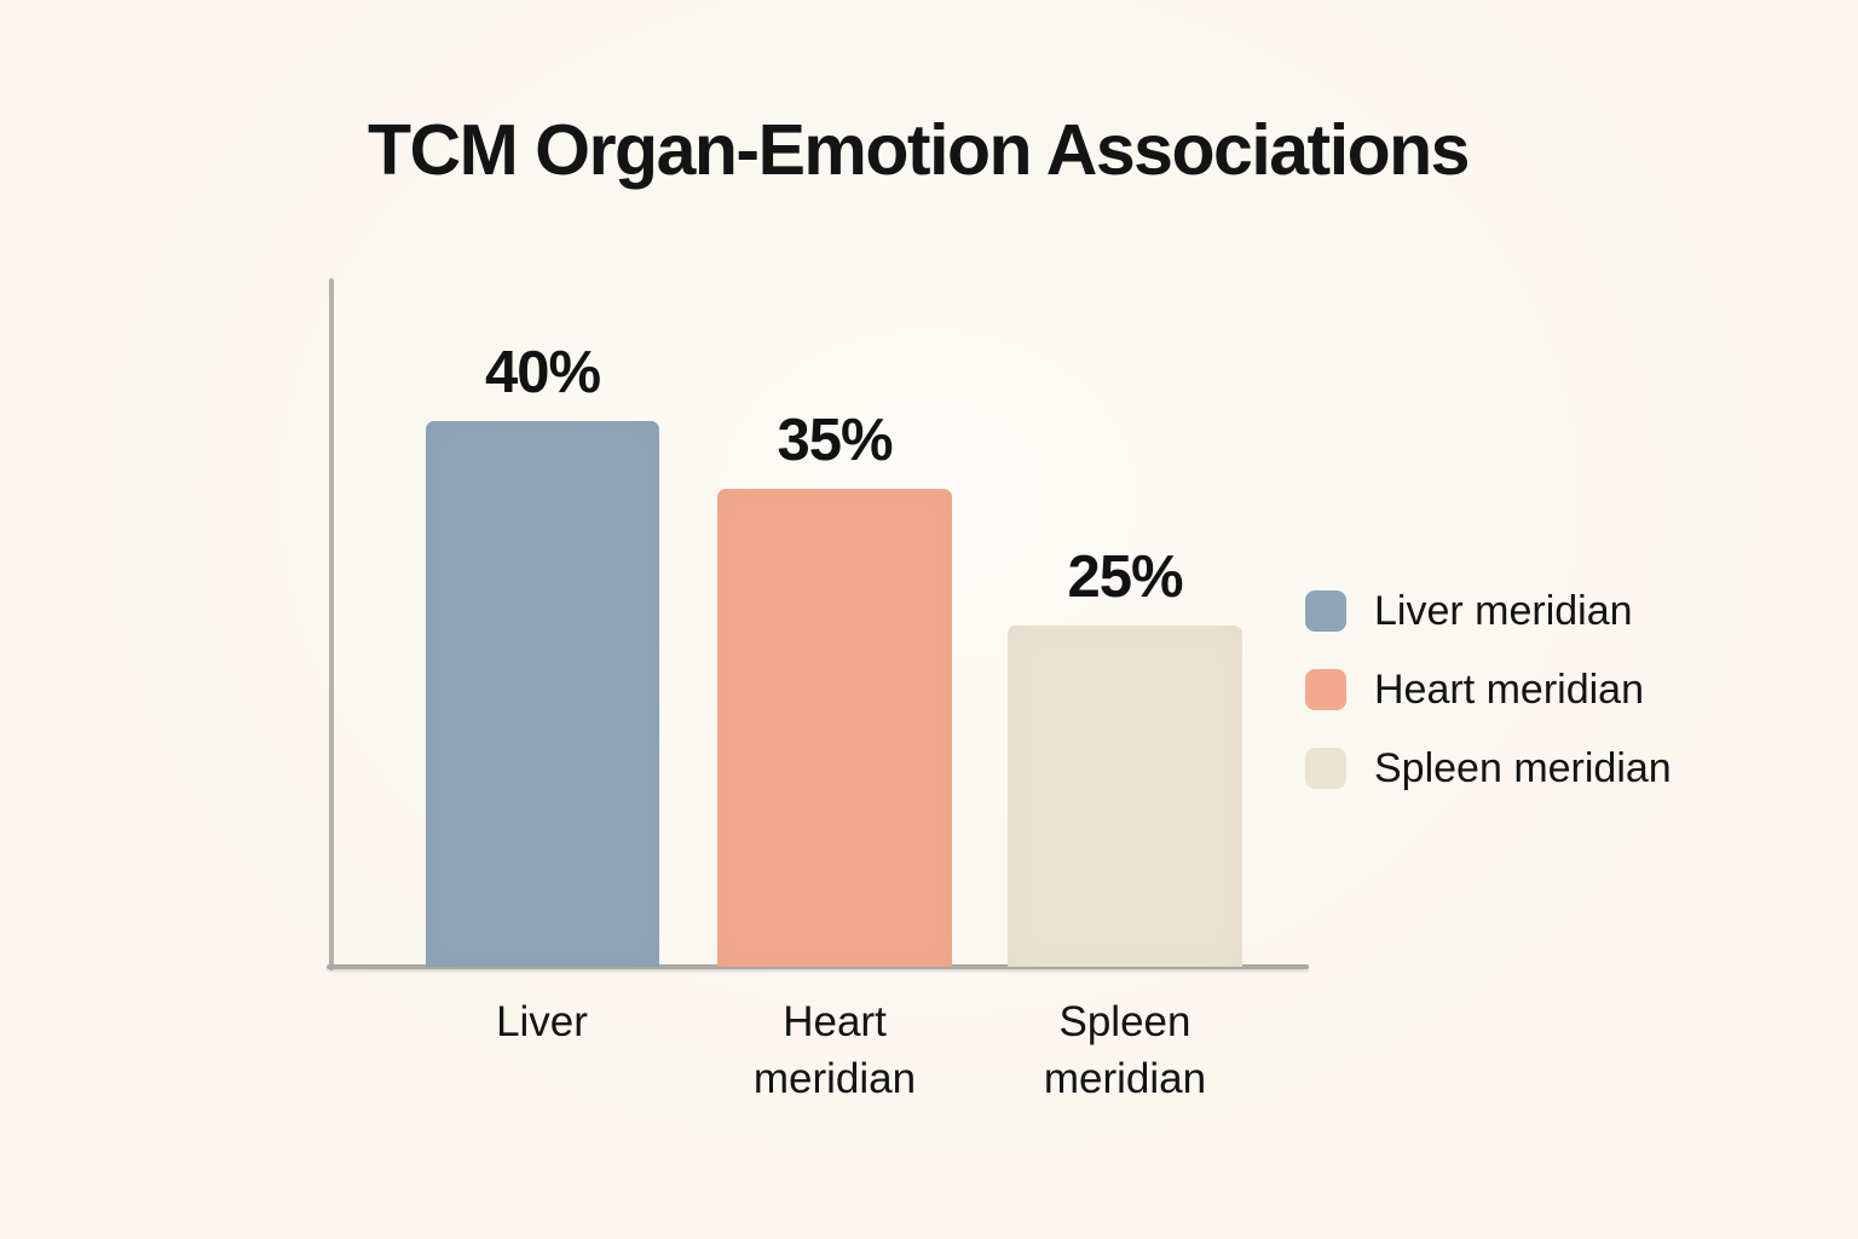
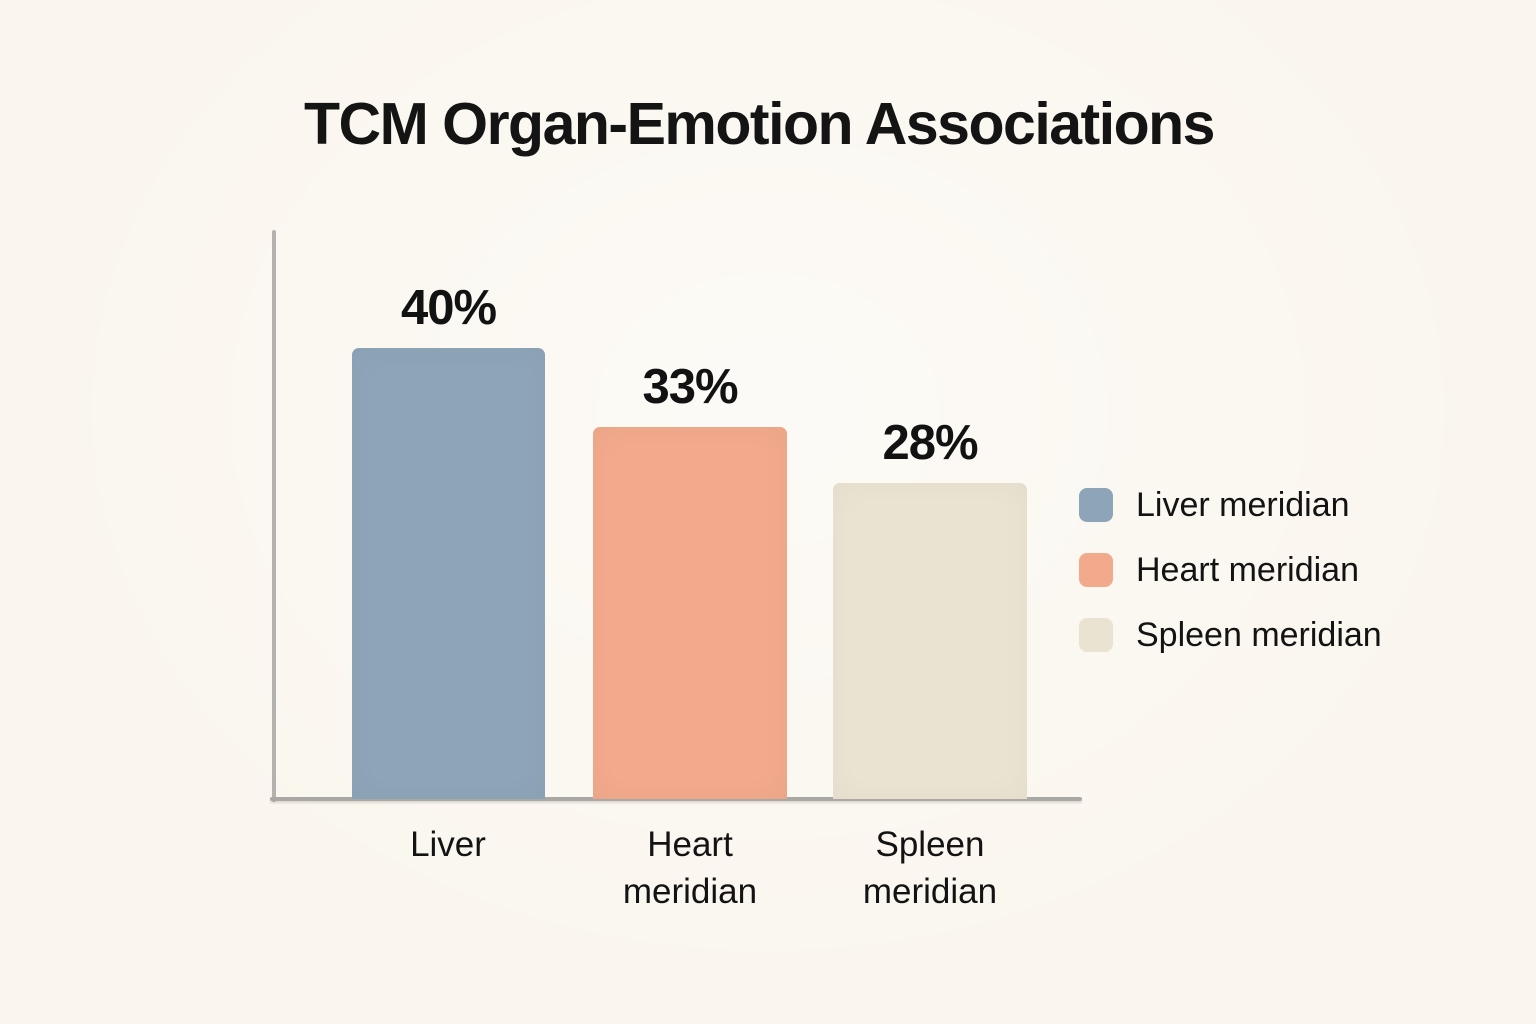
Heart meridian: 35% -> 33%
Spleen meridian: 25% -> 28%
